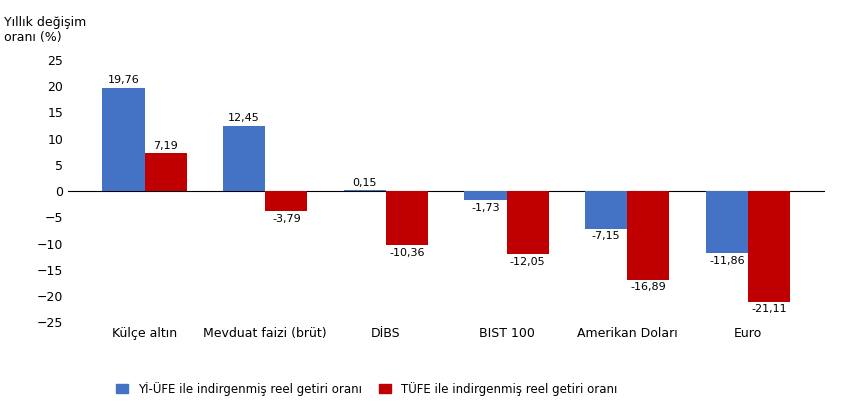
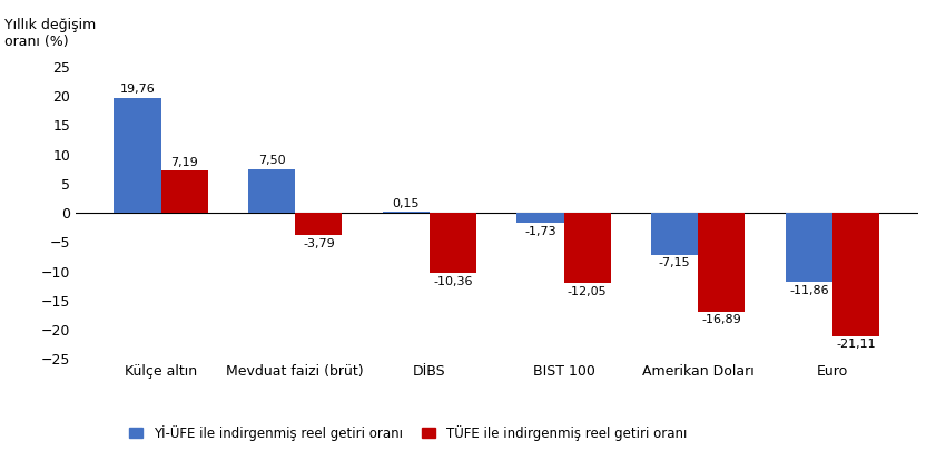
Yİ-ÜFE ile indirgenmiş reel getiri oranı/Mevduat faizi (brüt): 12,45 -> 7,50
